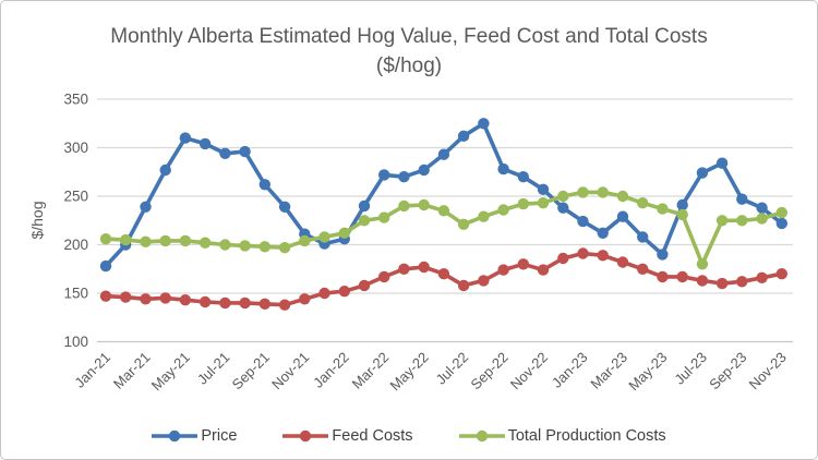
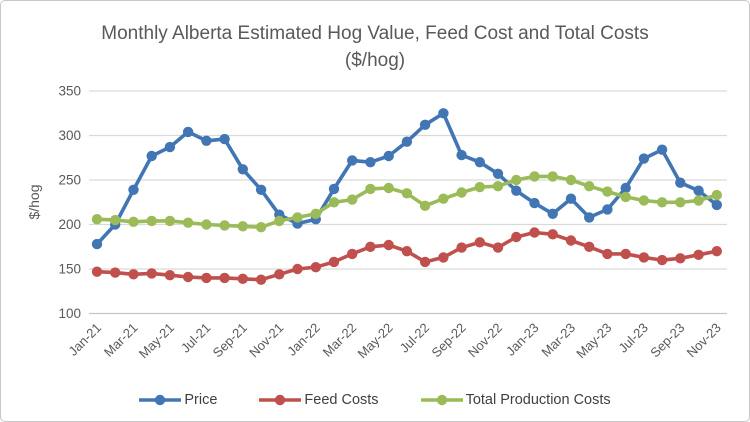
Price/May-21: 310 -> 290
Price/May-23: 190 -> 220
Total Production Costs/Jul-23: 180 -> 230
